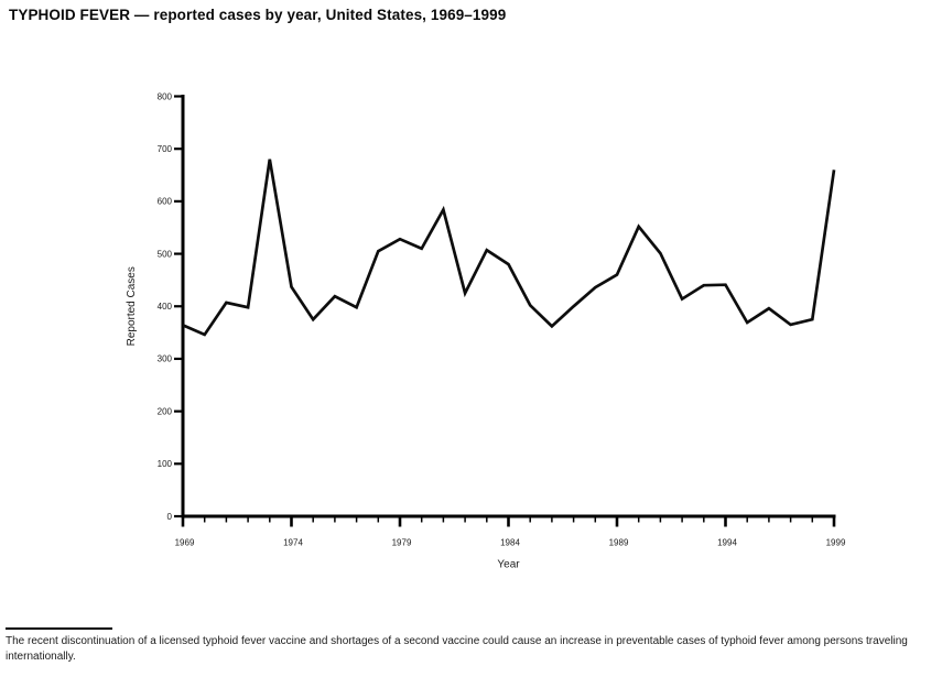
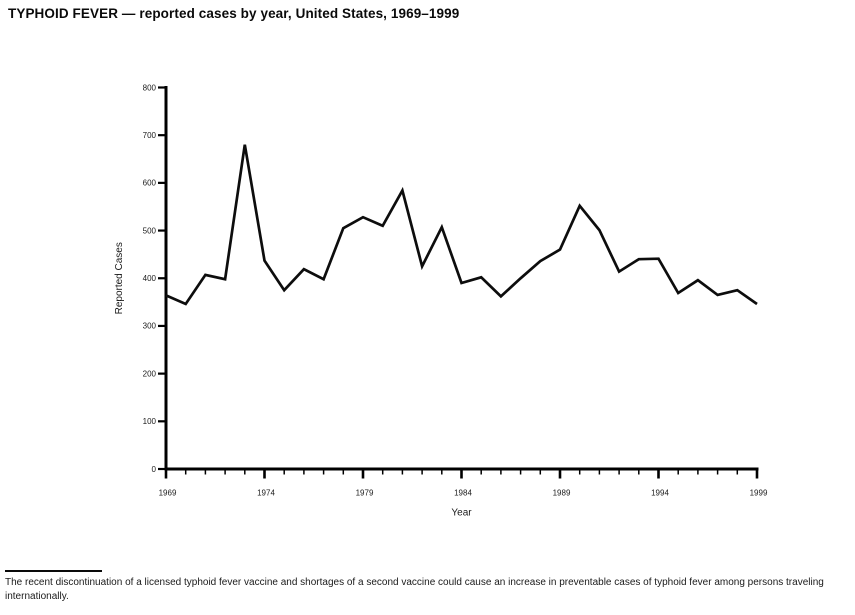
1984: 480 -> 390
1999: 660 -> 350
